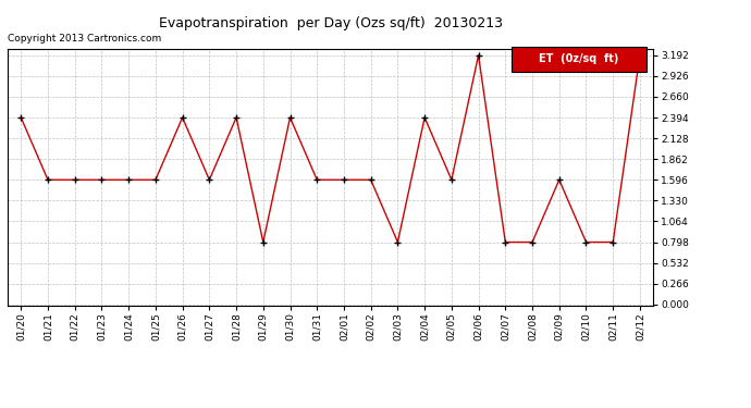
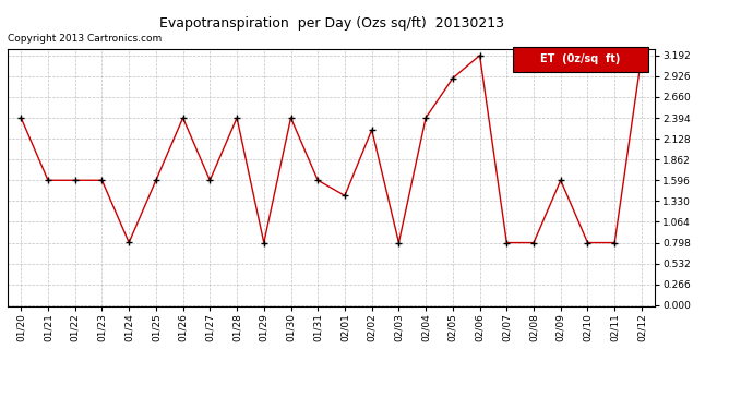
01/24: 1.60 -> 0.80
02/01: 1.60 -> 1.40
02/02: 1.60 -> 2.24
02/05: 1.60 -> 2.90
